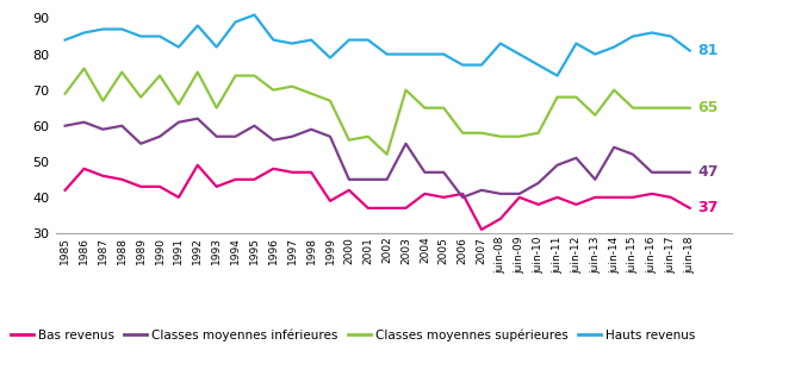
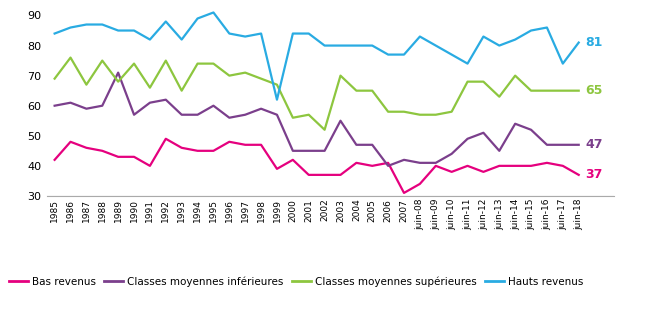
Classes moyennes inférieures/1989: 55 -> 71
Bas revenus/1993: 43 -> 46
Hauts revenus/1999: 79 -> 62
Hauts revenus/juin-17: 85 -> 74
